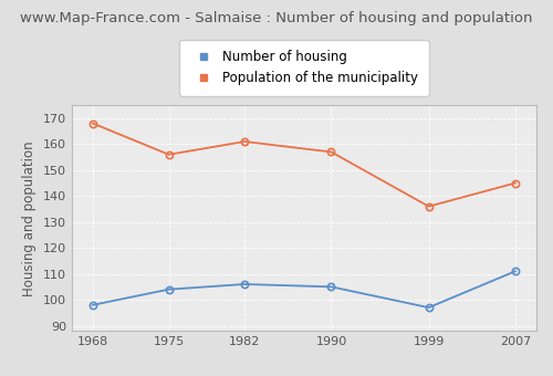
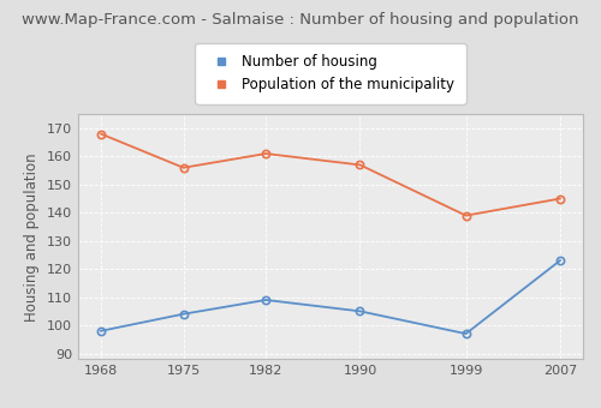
Number of housing/1982: 106 -> 109
Population of the municipality/1999: 136 -> 139
Number of housing/2007: 111 -> 123
